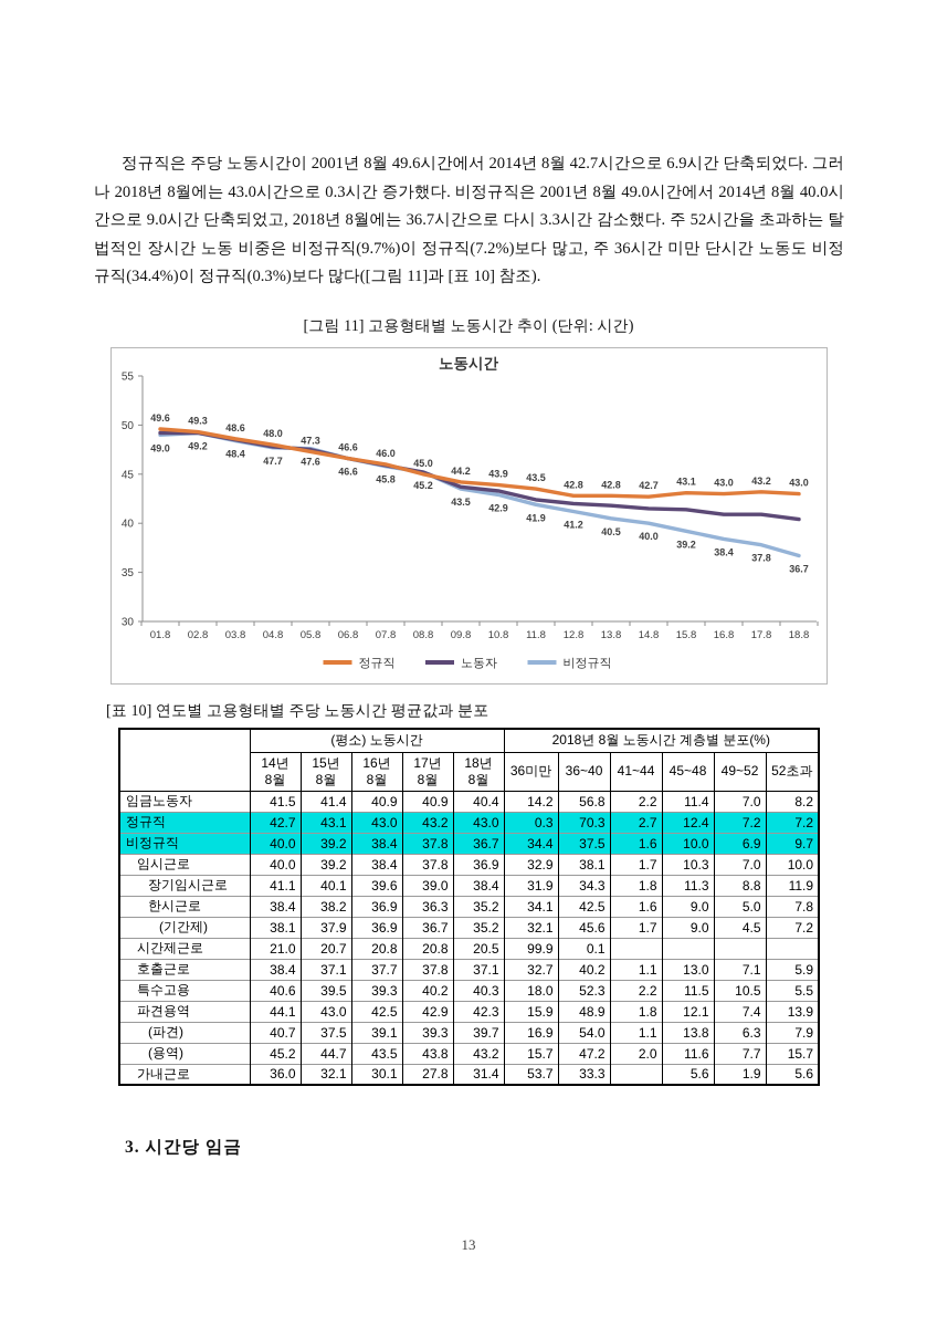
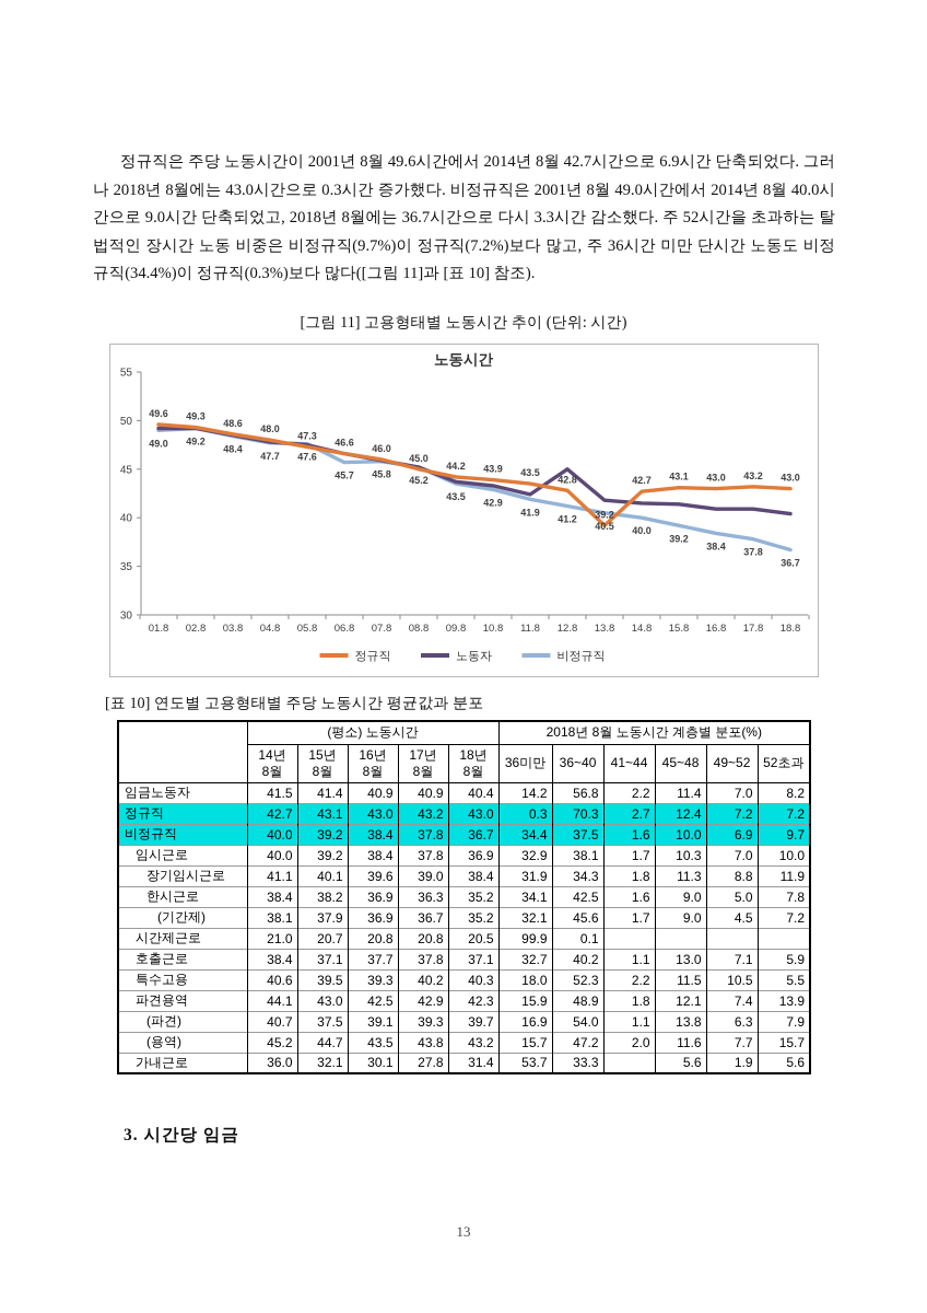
비정규직/06.8: 46.6 -> 45.7
노동자/12.8: 42 -> 45
정규직/13.8: 42.8 -> 39.2
